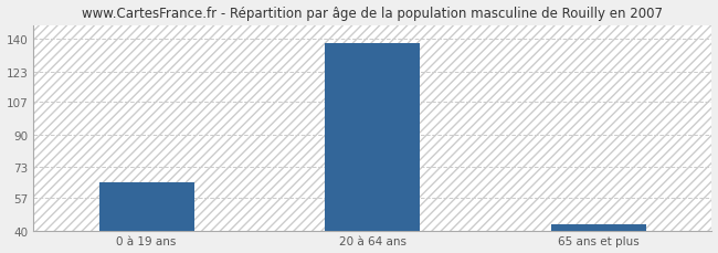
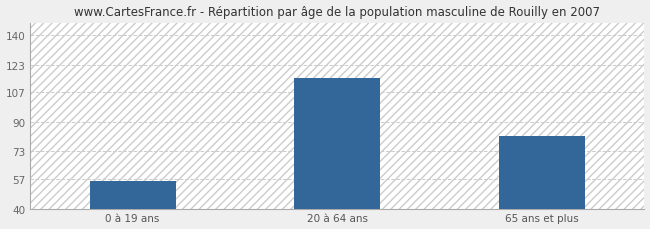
0 à 19 ans: 65 -> 56
20 à 64 ans: 138 -> 115
65 ans et plus: 43 -> 82
